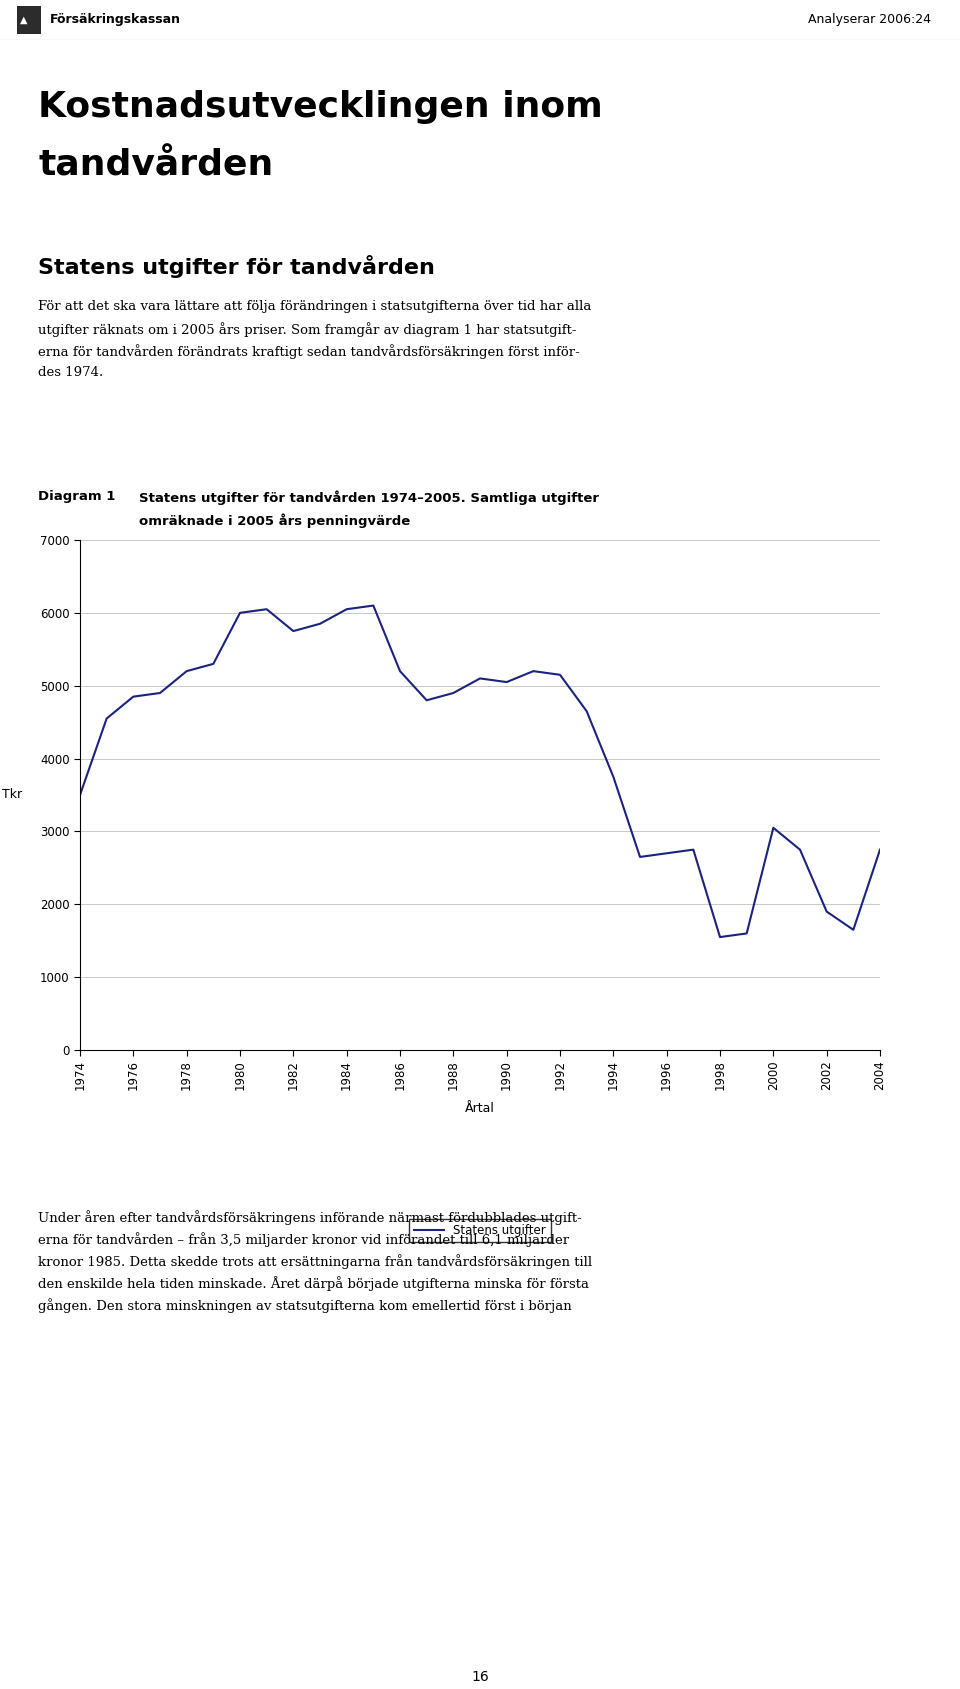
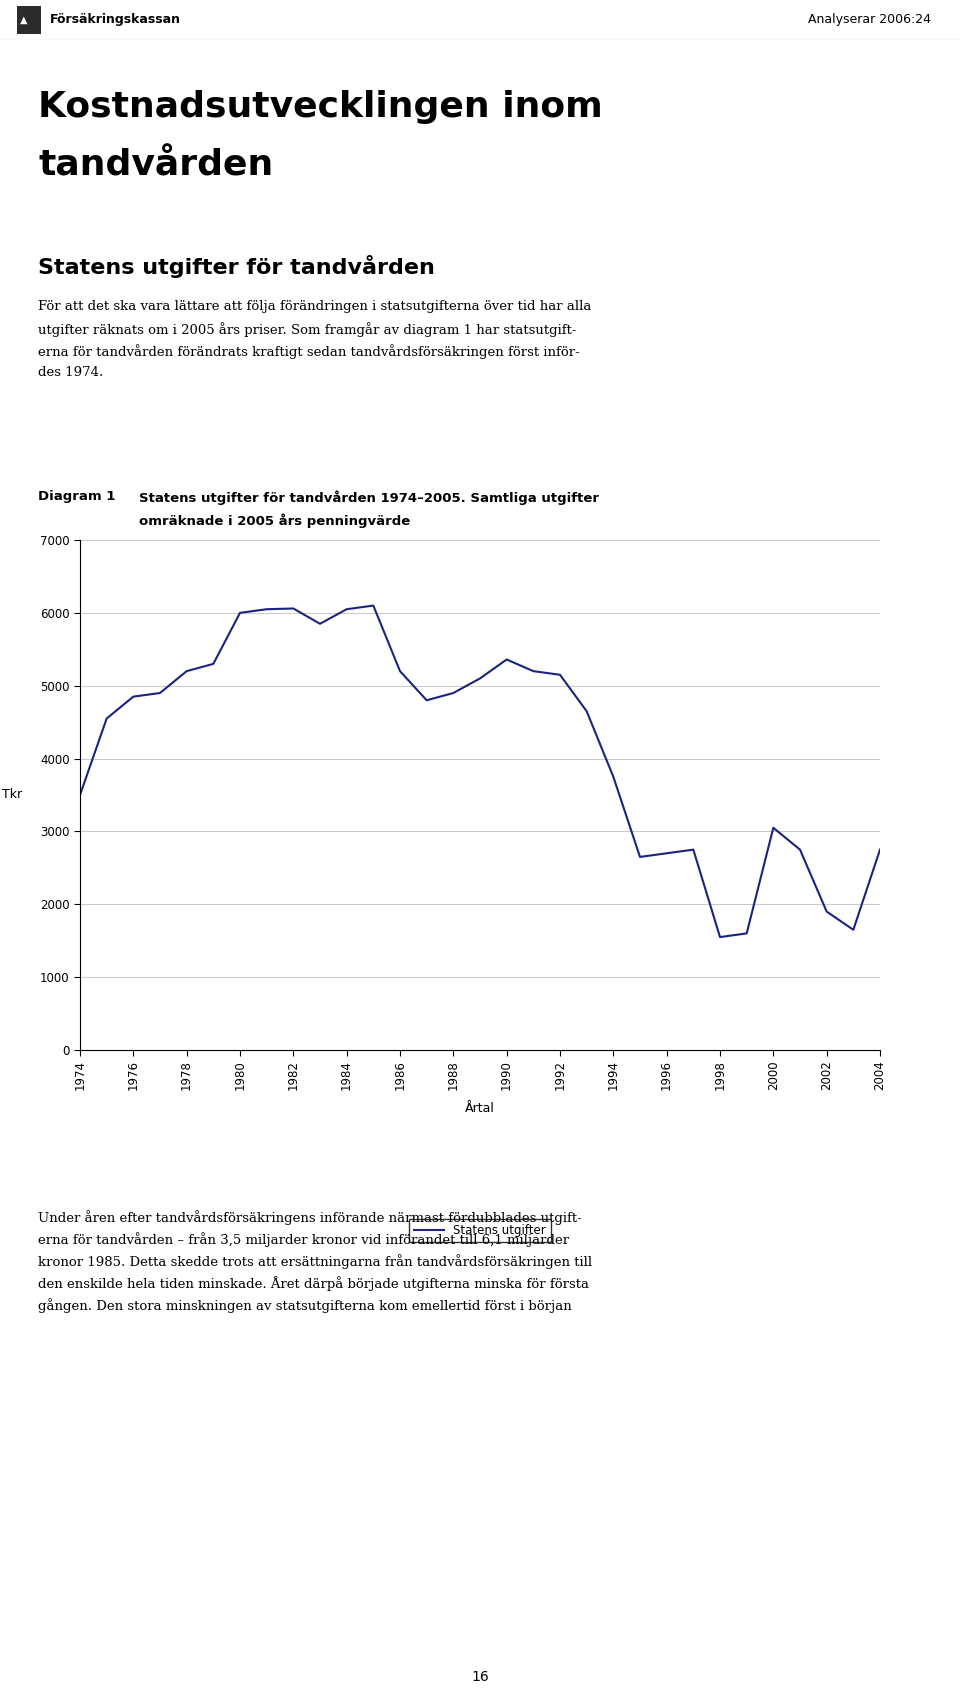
1982: 5750 -> 6060
1990: 5050 -> 5360
